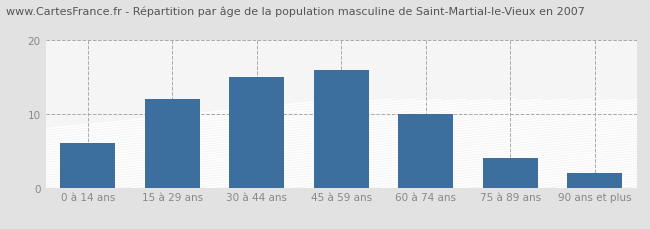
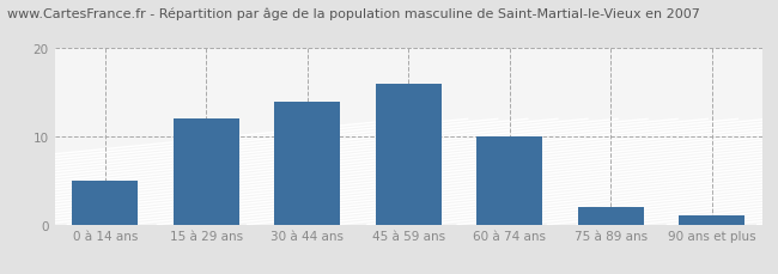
0 à 14 ans: 6 -> 5
30 à 44 ans: 15 -> 14
75 à 89 ans: 4 -> 2
90 ans et plus: 2 -> 1
